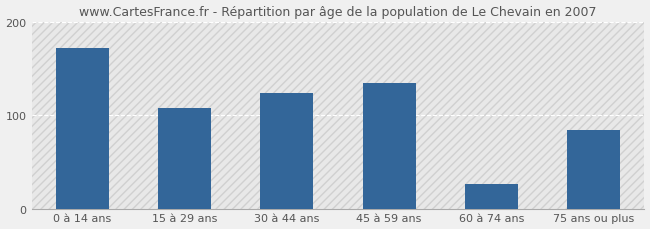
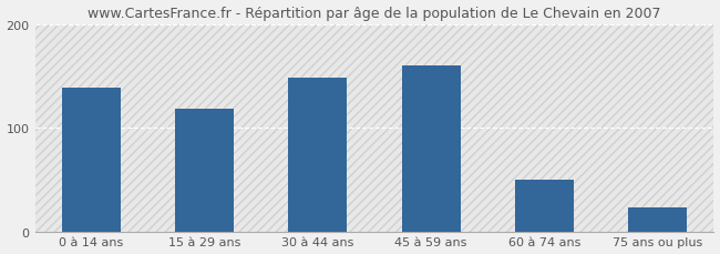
0 à 14 ans: 172 -> 138
15 à 29 ans: 108 -> 118
30 à 44 ans: 124 -> 148
45 à 59 ans: 134 -> 160
60 à 74 ans: 26 -> 50
75 ans ou plus: 84 -> 23
